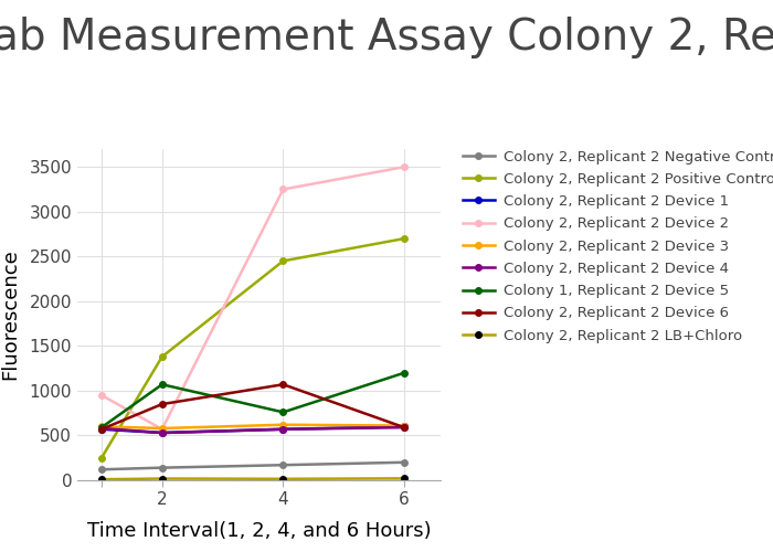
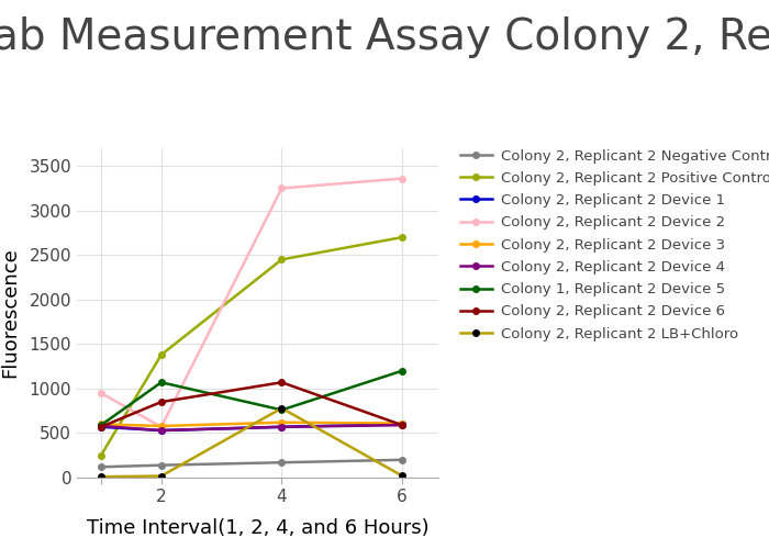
Colony 2, Replicant 2 LB+Chloro/4: 20 -> 780
Colony 2, Replicant 2 Device 2/6: 3500 -> 3360
